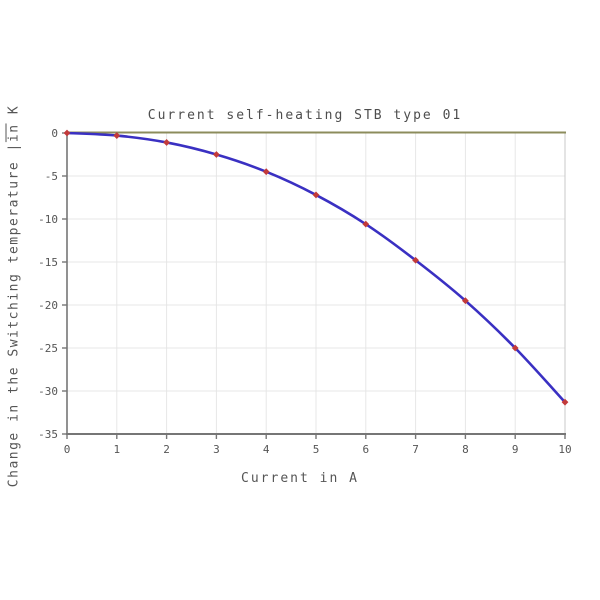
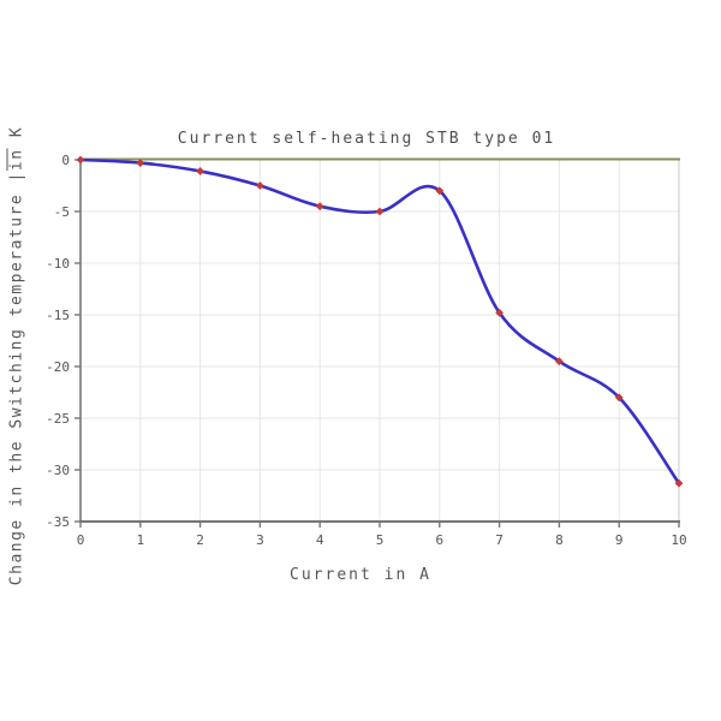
5: -7 -> -5
6: -11 -> -3
9: -25 -> -23
